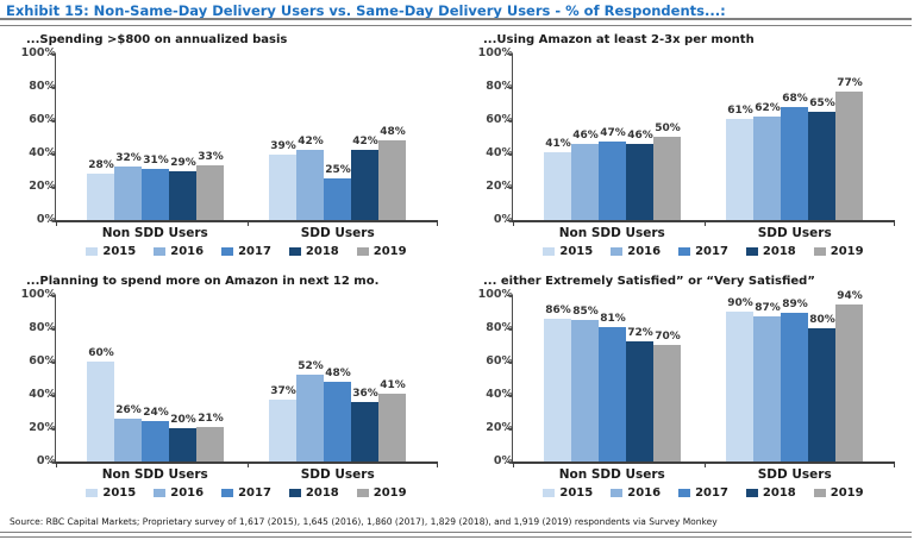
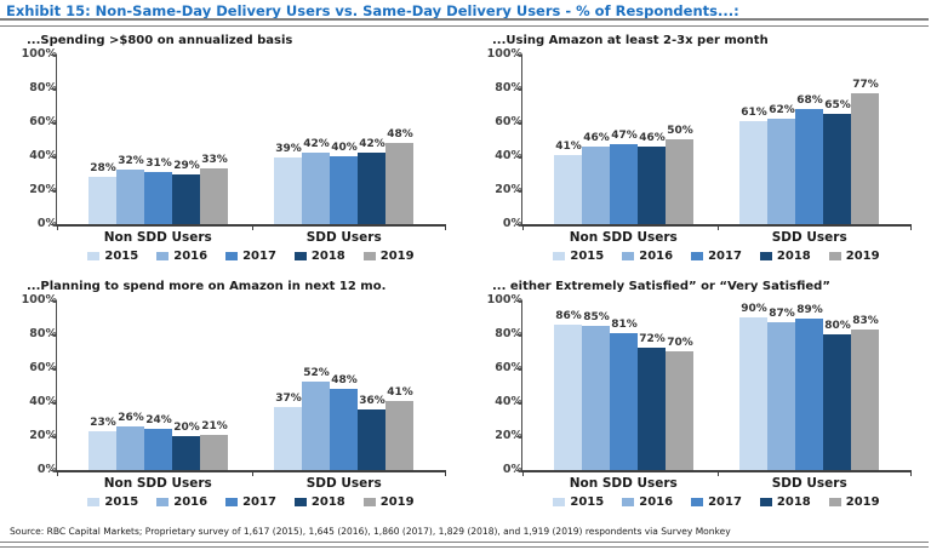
...Spending >$800 on annualized basis/2017/SDD Users: 25% -> 40%
...Planning to spend more on Amazon in next 12 mo./2015/Non SDD Users: 60% -> 23%
... either Extremely Satisfied” or “Very Satisfied”/2019/SDD Users: 94% -> 83%
